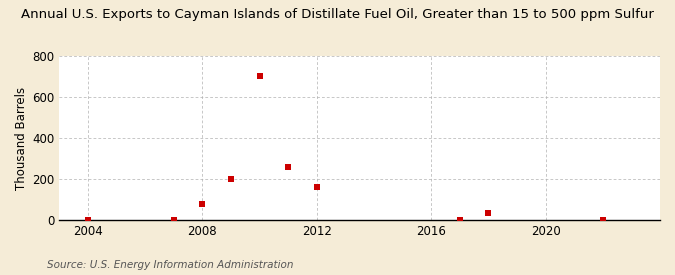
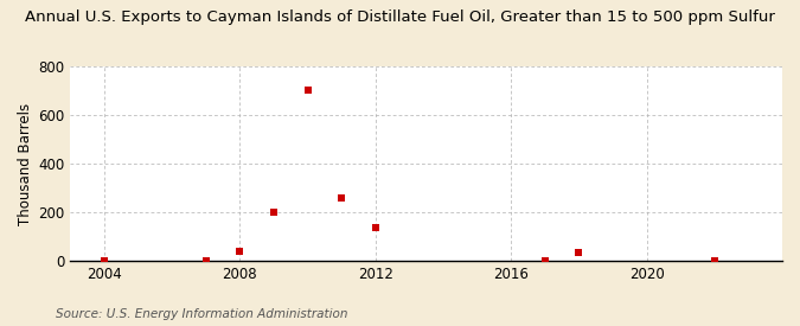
2008: 80 -> 40
2012: 160 -> 135
